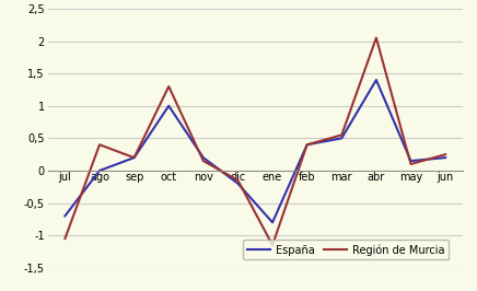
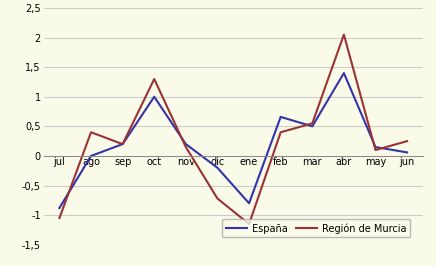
España/jul: -0,70 -> -0,88
Región de Murcia/dic: -0,15 -> -0,72
España/feb: 0,40 -> 0,66
España/jun: 0,20 -> 0,06
